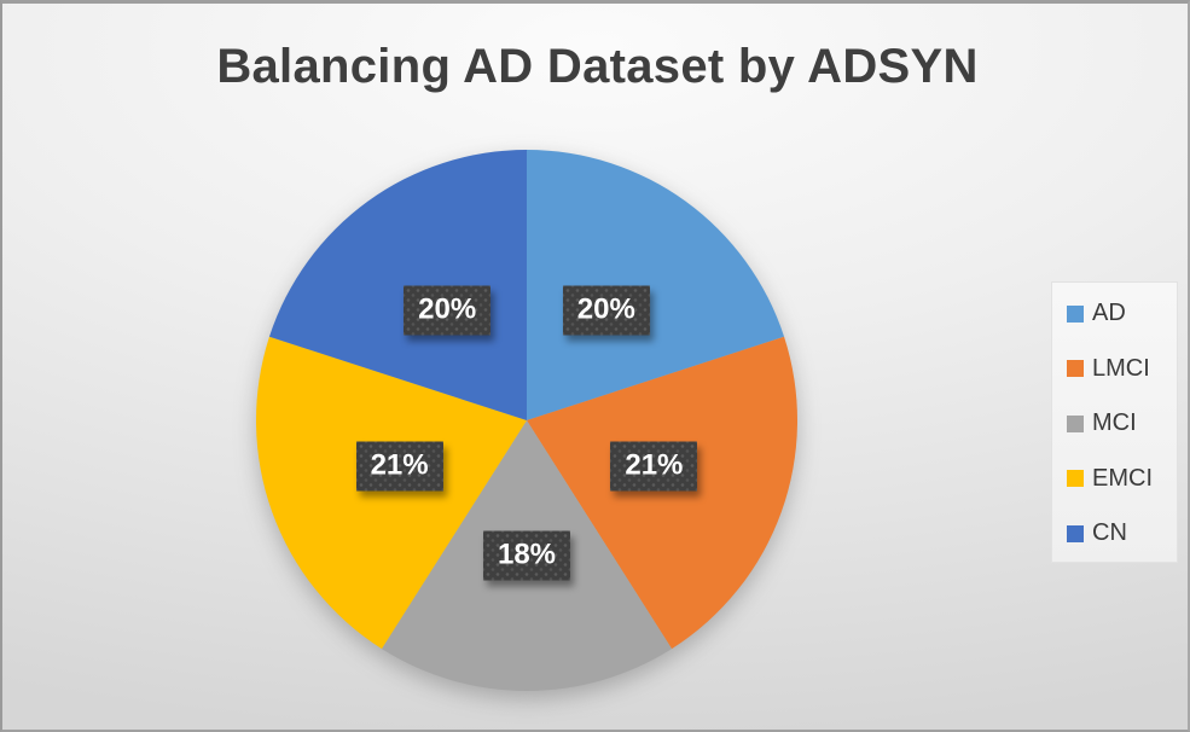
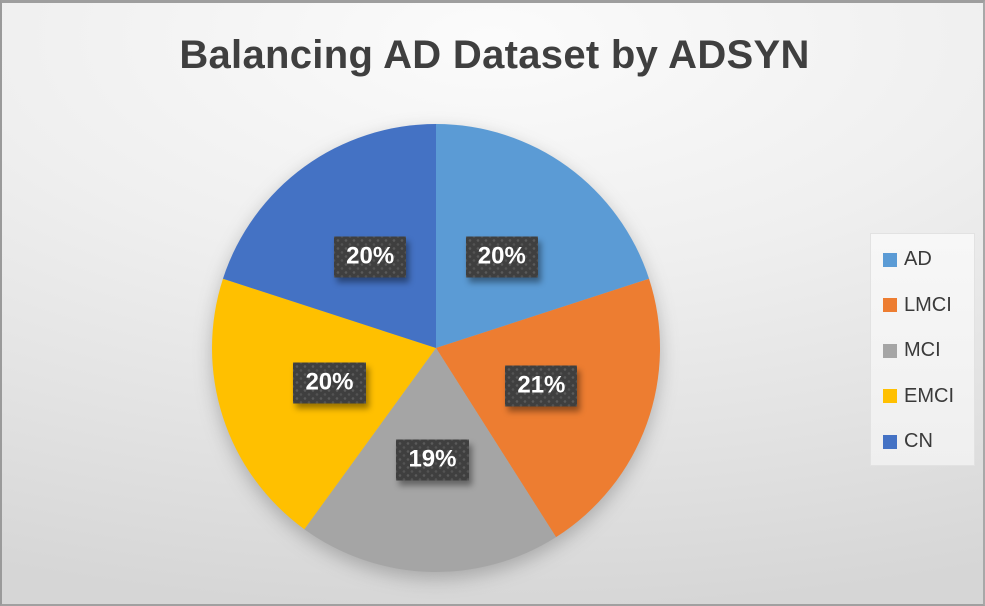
MCI: 18% -> 19%
EMCI: 21% -> 20%
